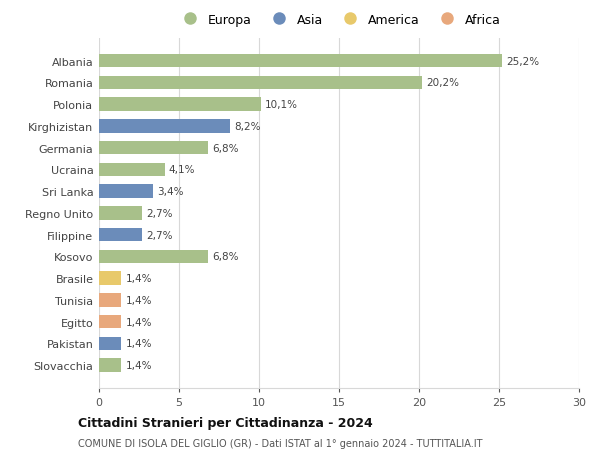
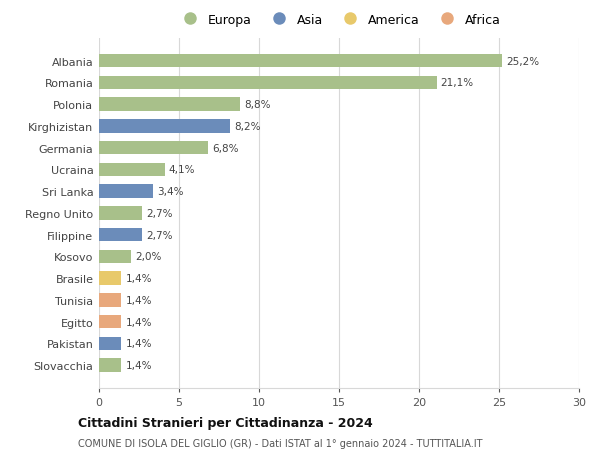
Romania: 20,2% -> 21,1%
Polonia: 10,1% -> 8,8%
Kosovo: 6,8% -> 2,0%
